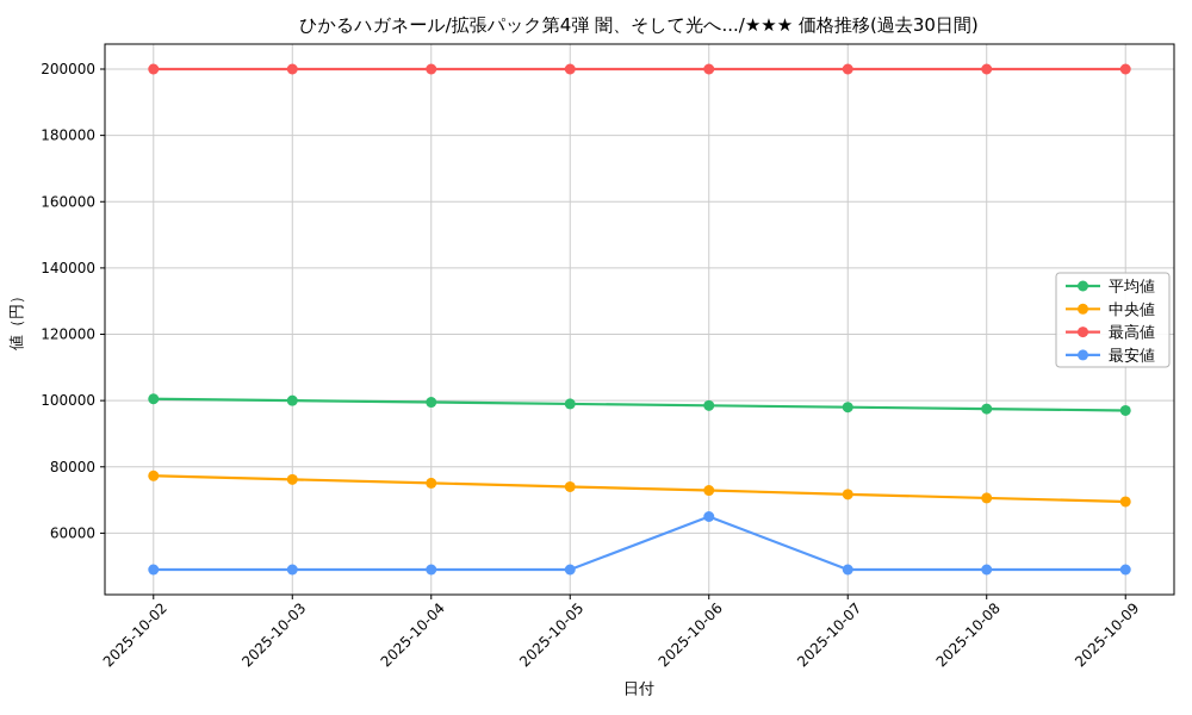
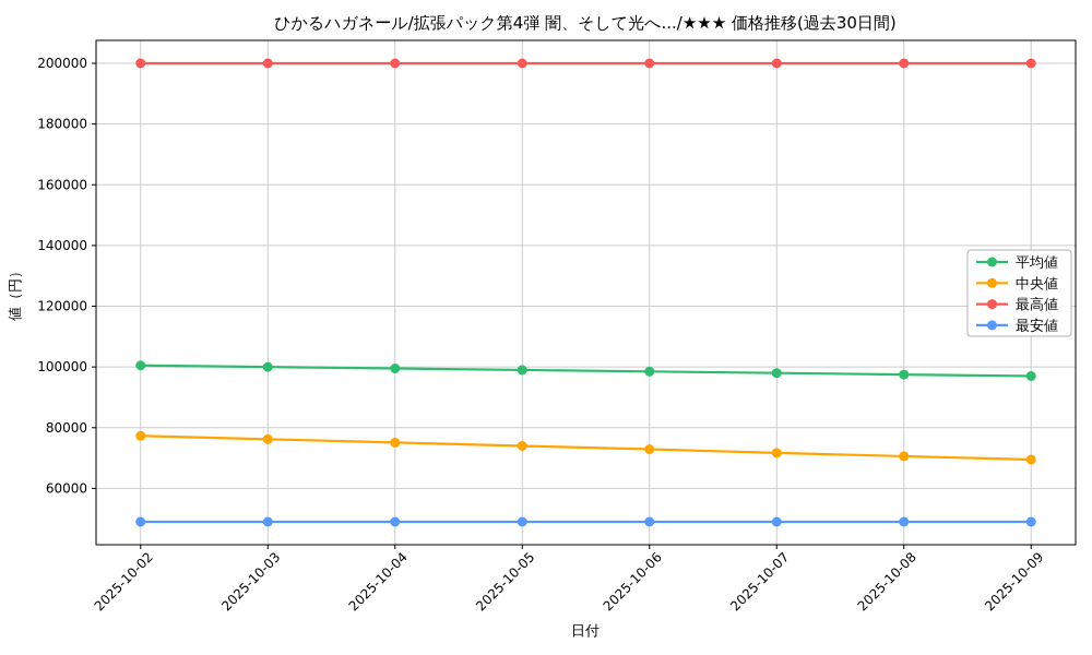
最安値/2025-10-06: 65000 -> 49000
